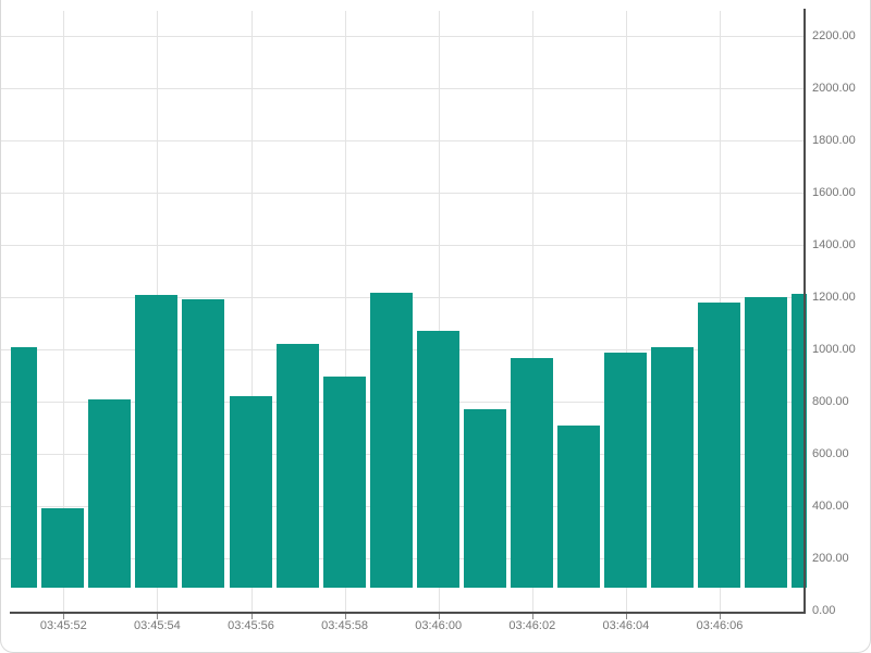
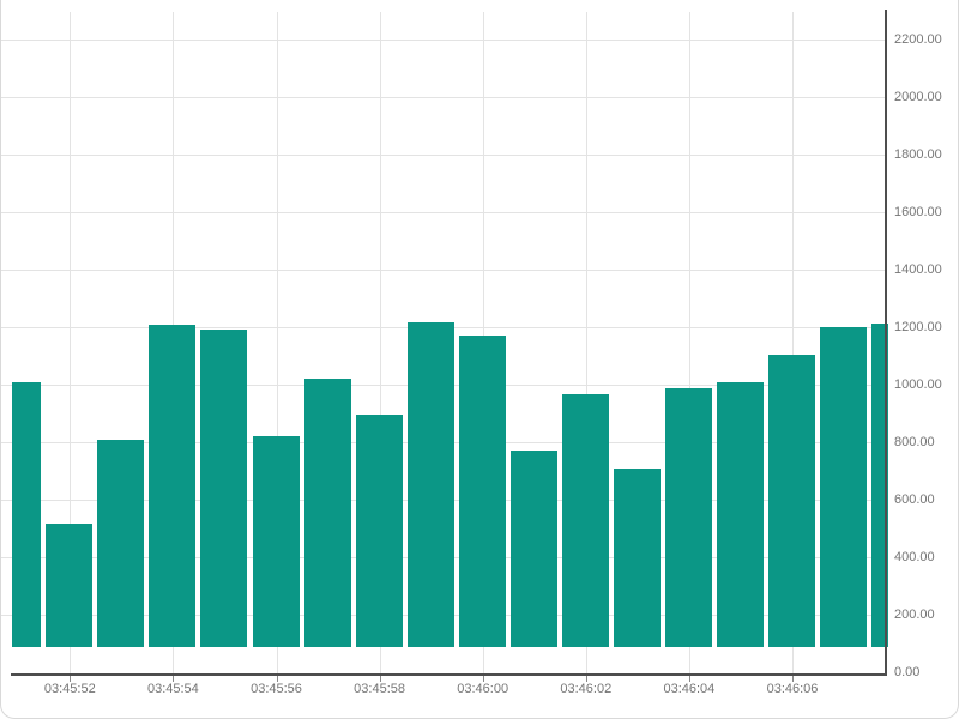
03:45:52: 390 -> 520
03:46:00: 1070 -> 1170
03:46:06: 1180 -> 1100
